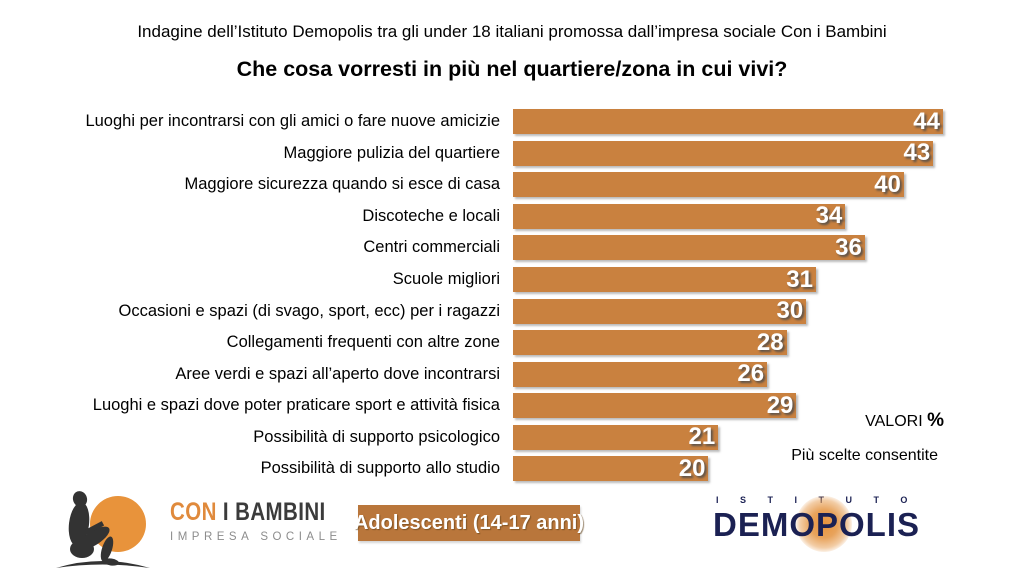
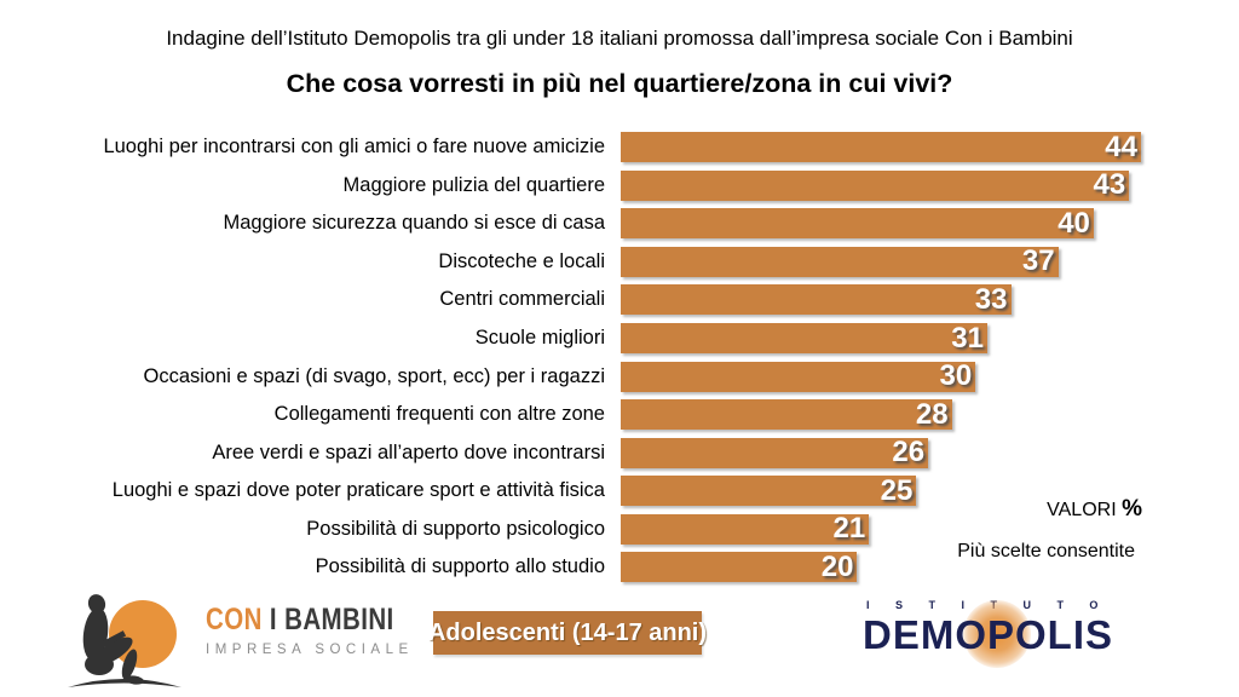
Discoteche e locali: 34 -> 37
Centri commerciali: 36 -> 33
Luoghi e spazi dove poter praticare sport e attività fisica: 29 -> 25
